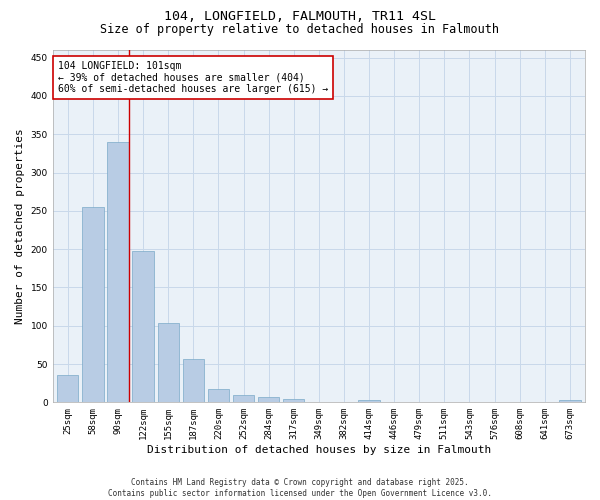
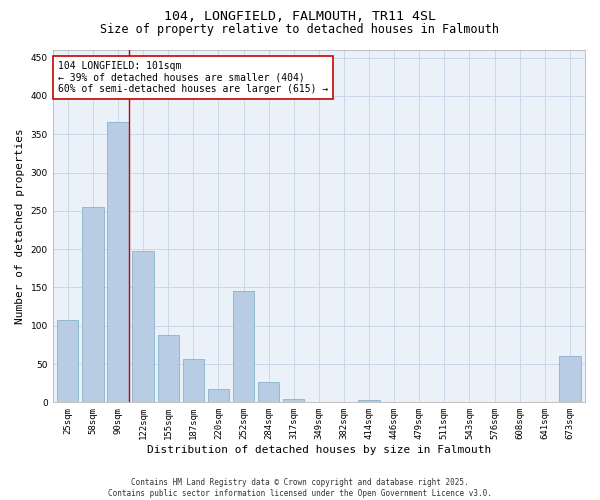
25sqm: 36 -> 108
90sqm: 340 -> 366
155sqm: 103 -> 88
252sqm: 10 -> 146
284sqm: 7 -> 26
673sqm: 3 -> 60
